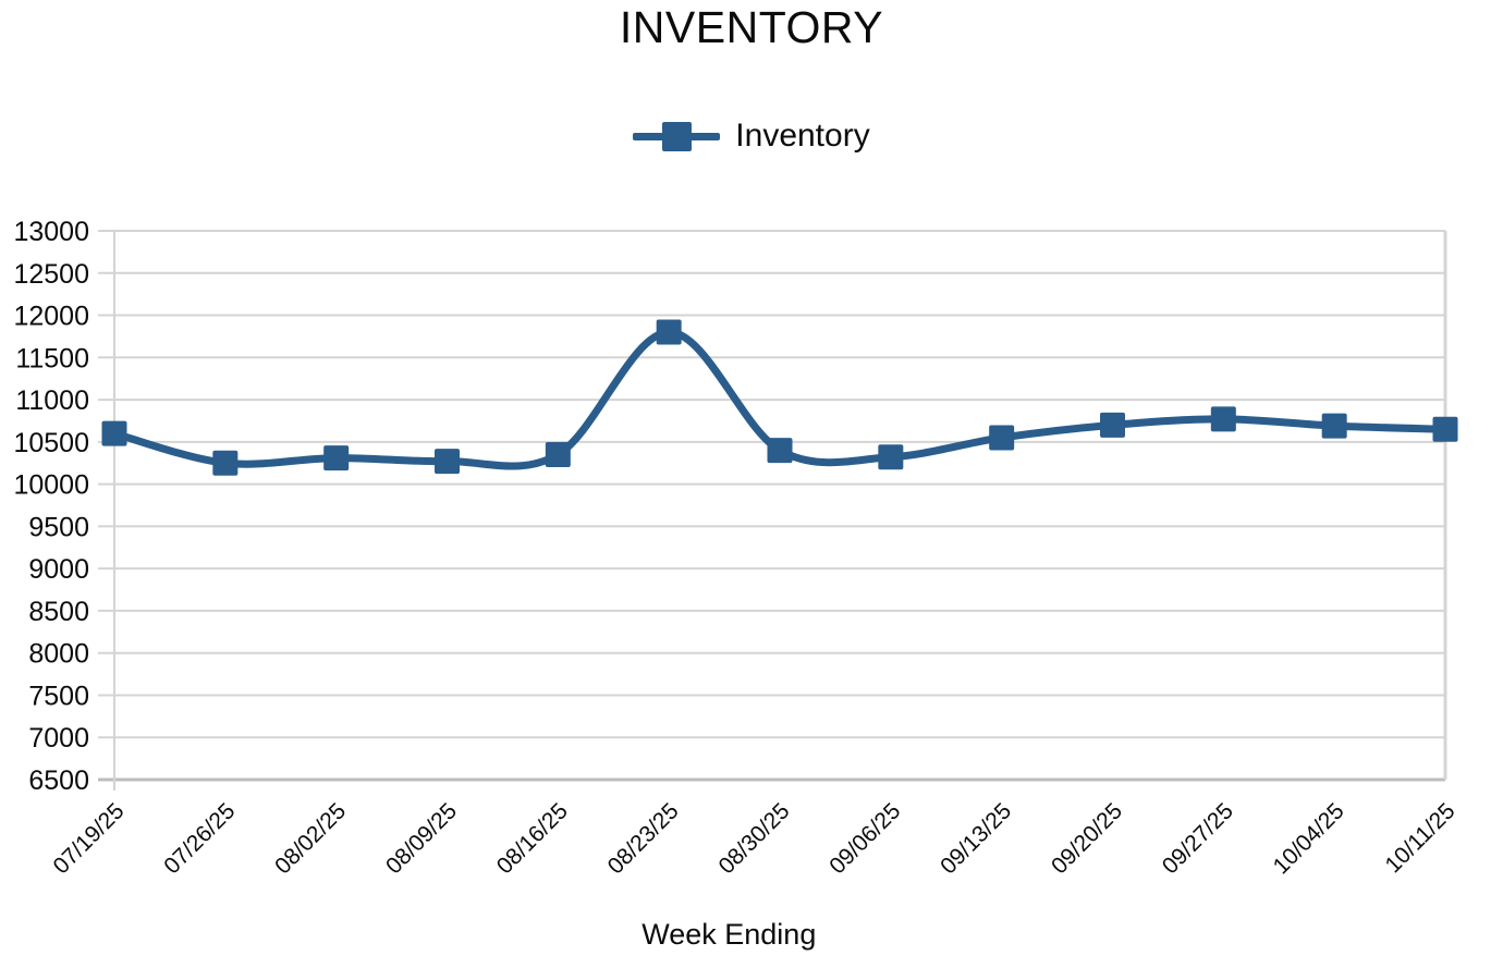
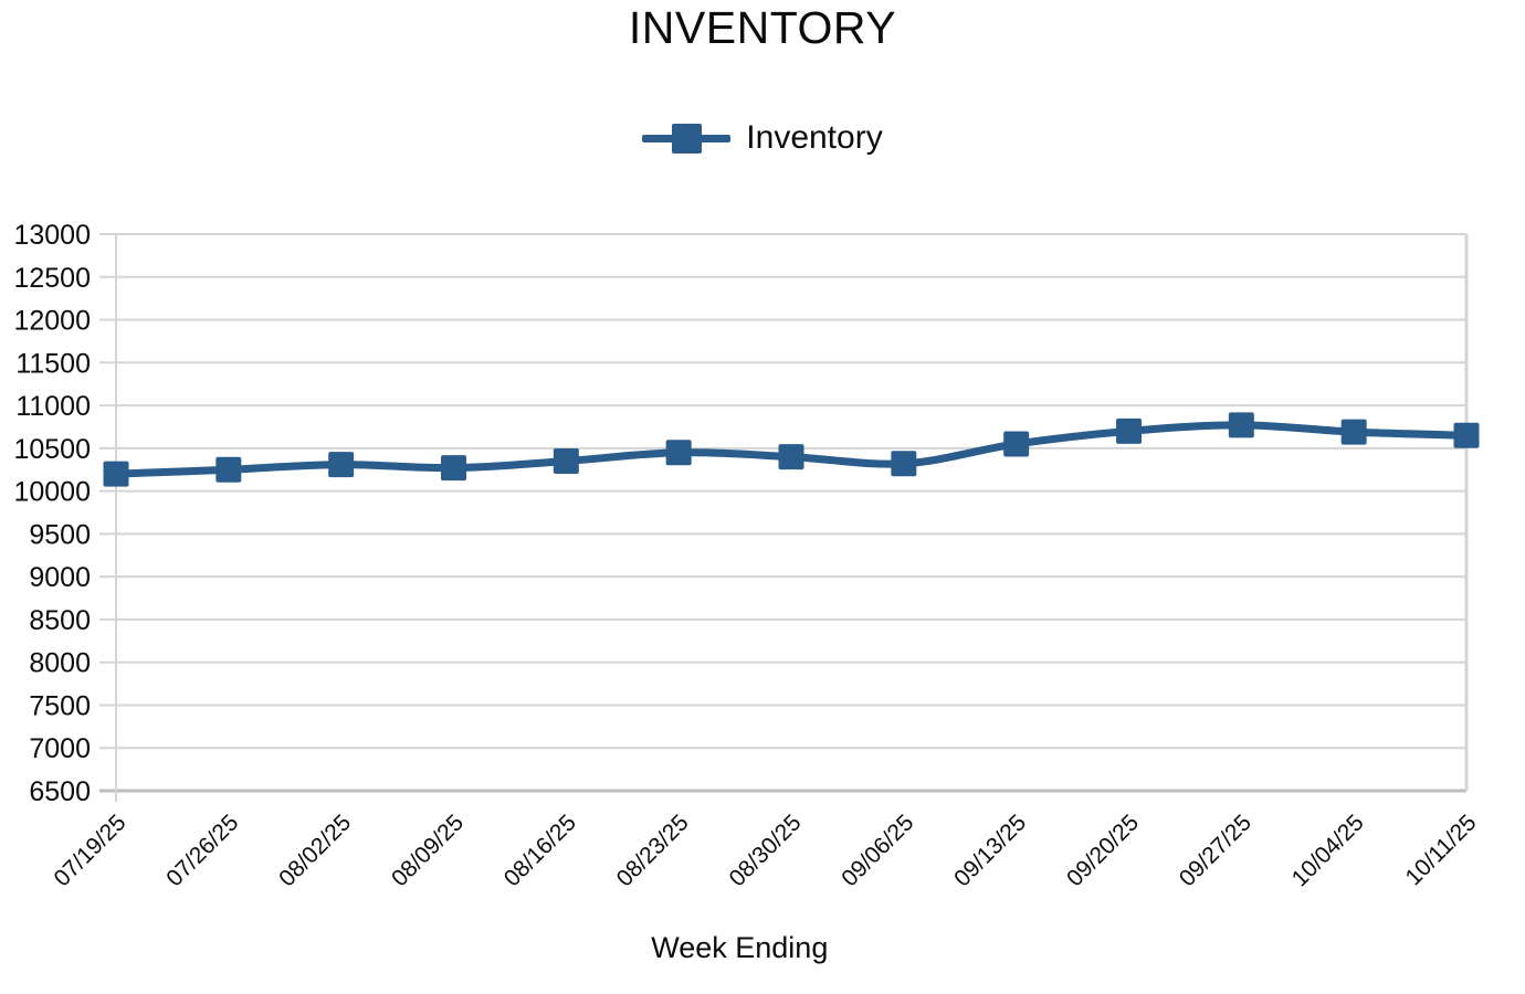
07/19/25: 10600 -> 10200
08/23/25: 11800 -> 10400
